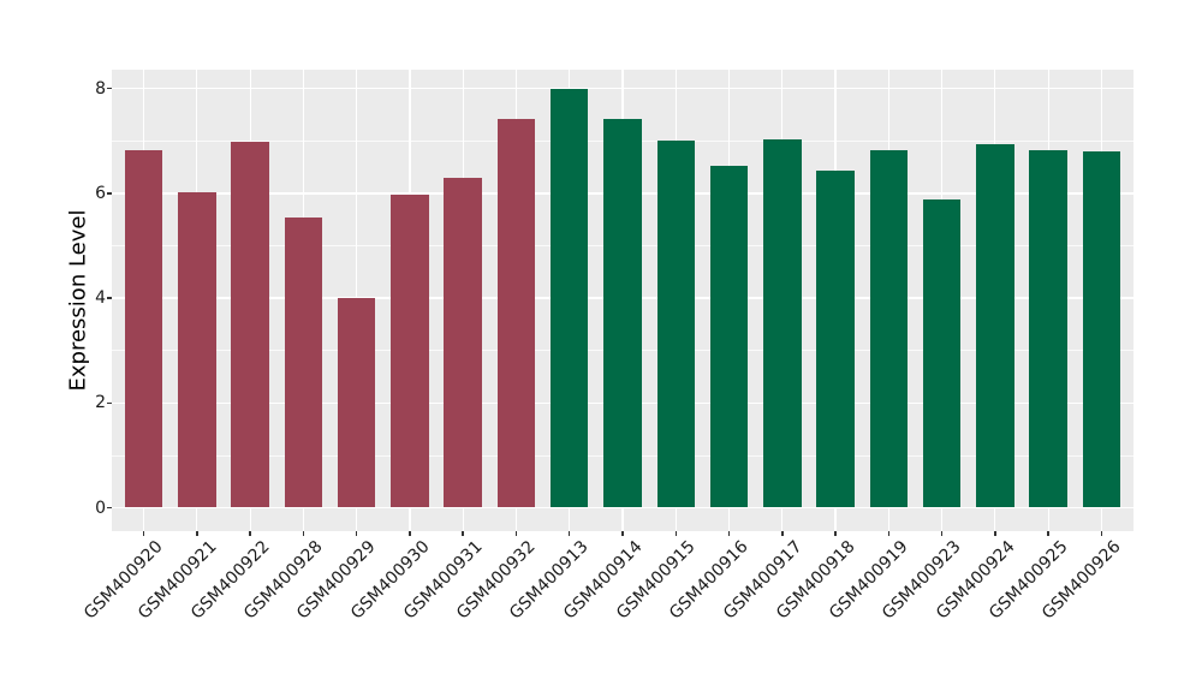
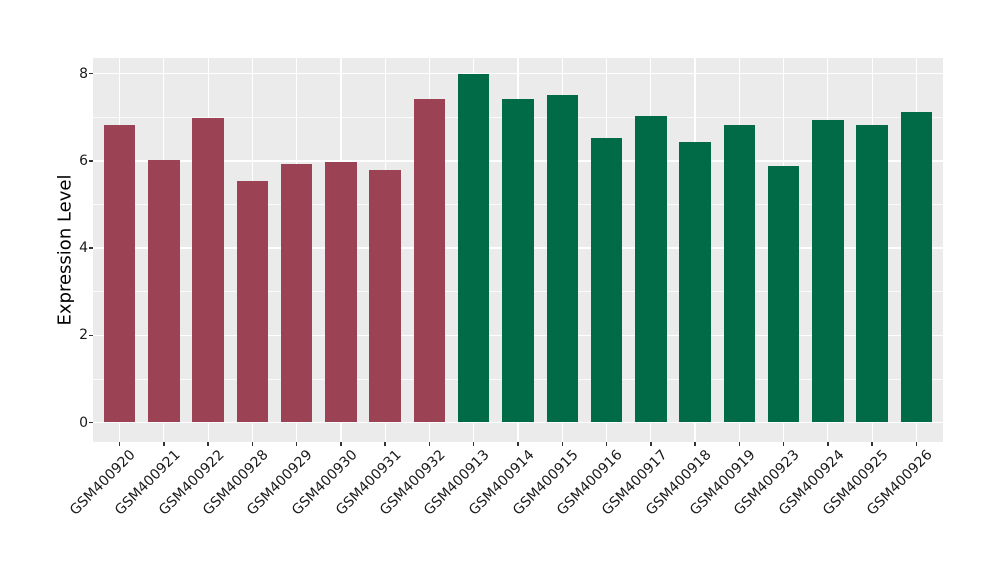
GSM400929: 4.0 -> 5.9
GSM400931: 6.3 -> 5.8
GSM400915: 7.0 -> 7.5
GSM400926: 6.8 -> 7.1
